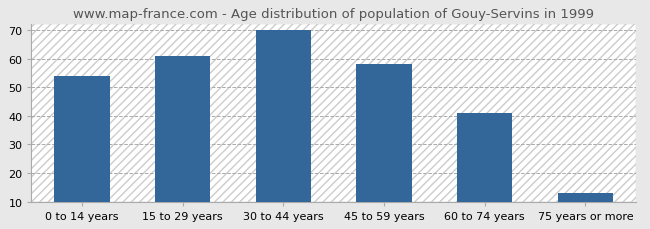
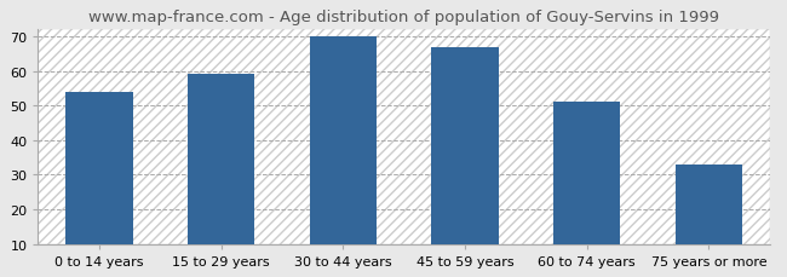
15 to 29 years: 61 -> 59
45 to 59 years: 58 -> 67
60 to 74 years: 41 -> 51
75 years or more: 13 -> 33
